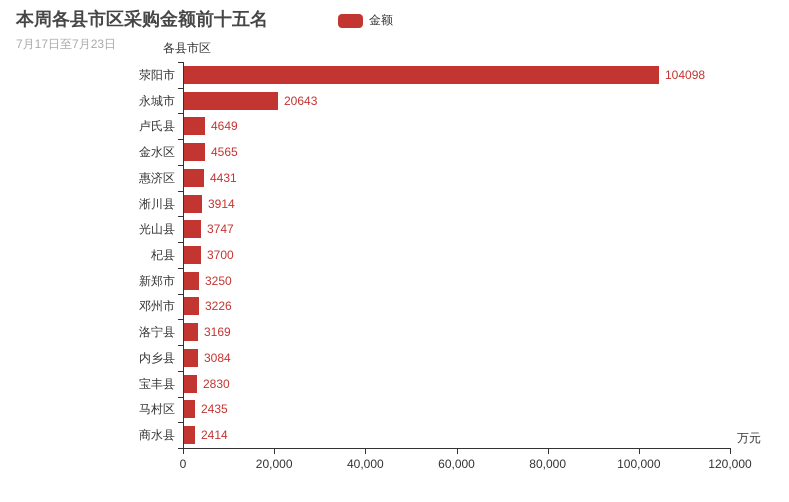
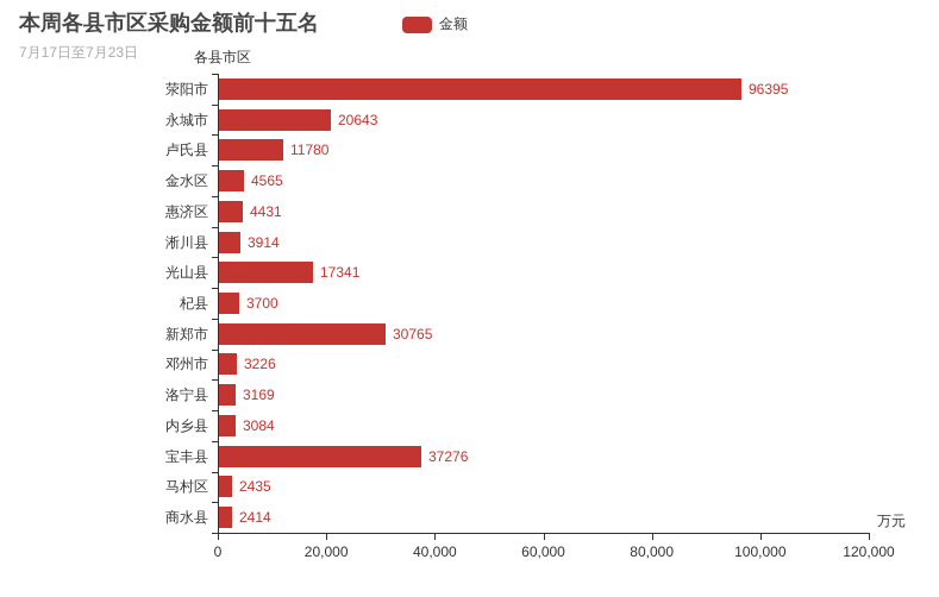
荥阳市: 104098 -> 96395
卢氏县: 4649 -> 11780
光山县: 3747 -> 17341
新郑市: 3250 -> 30765
宝丰县: 2830 -> 37276
